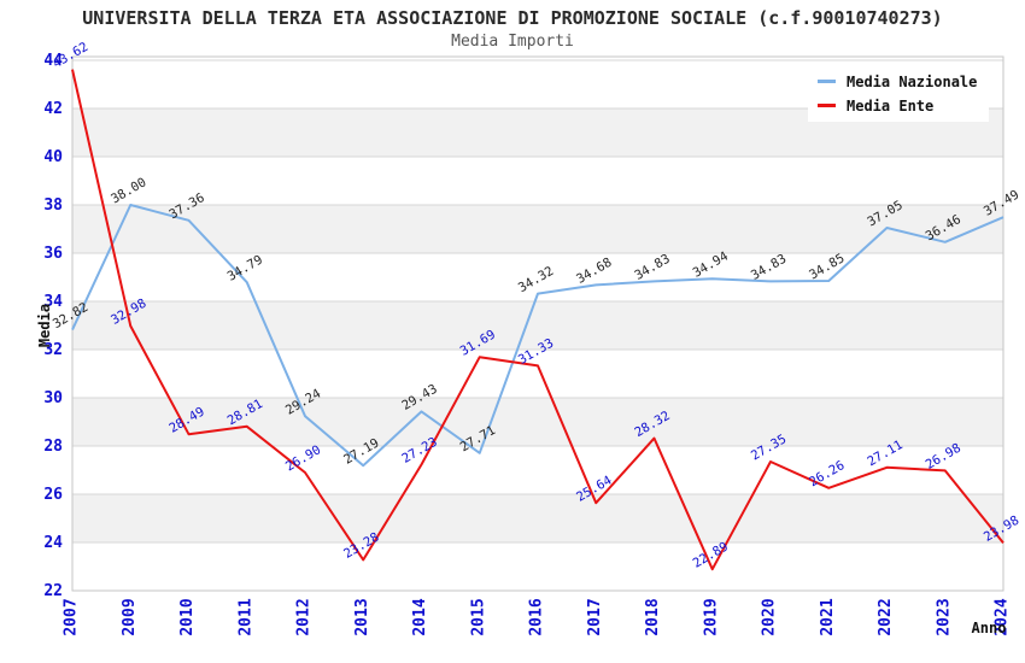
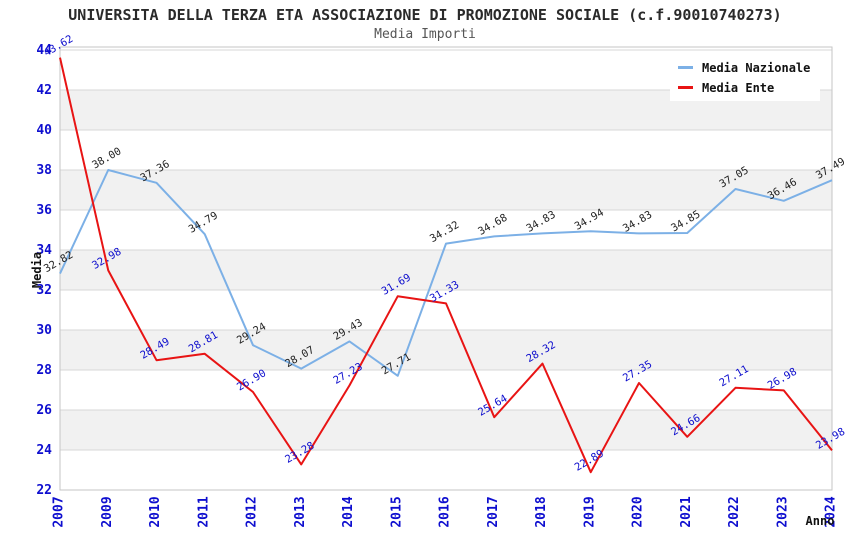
Media Nazionale/2013: 27.19 -> 28.07
Media Ente/2021: 26.26 -> 24.66
